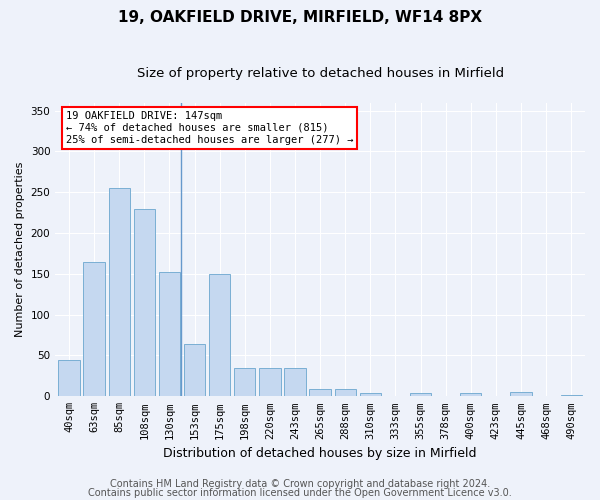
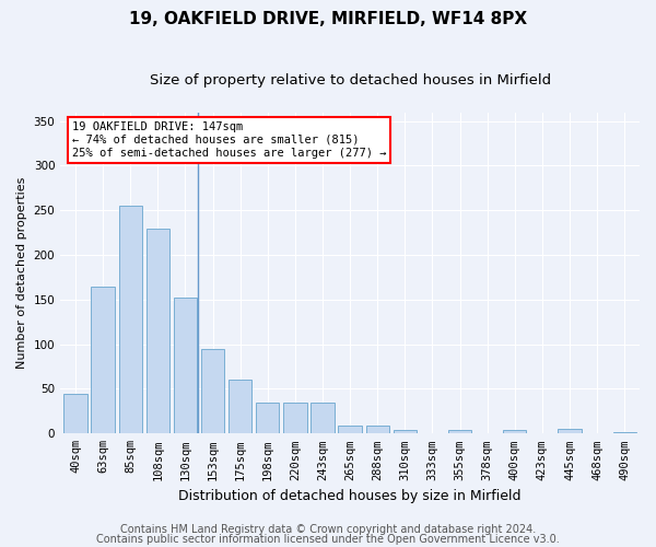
153sqm: 64 -> 95
175sqm: 150 -> 60
